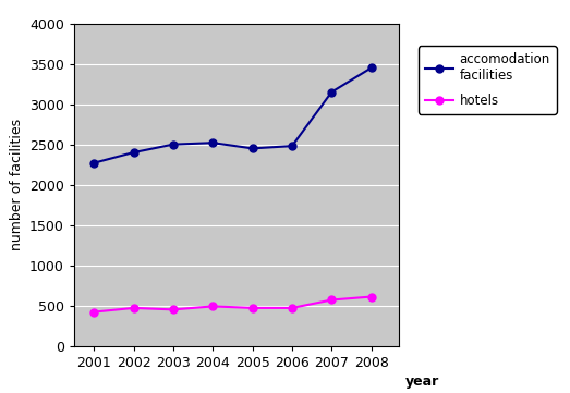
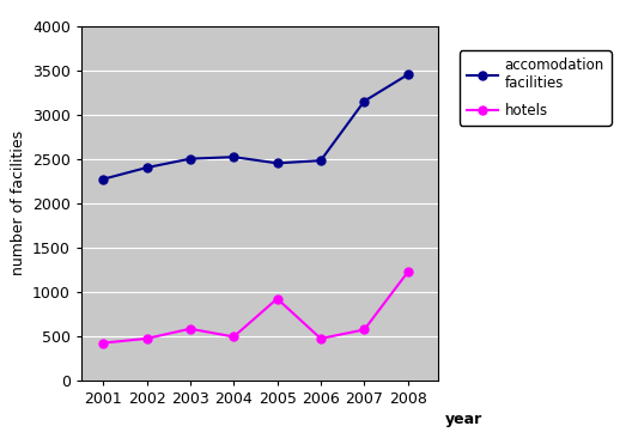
hotels/2003: 450 -> 580
hotels/2005: 470 -> 920
hotels/2008: 610 -> 1220
